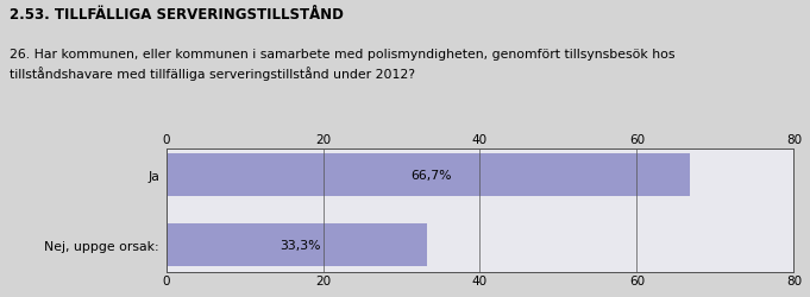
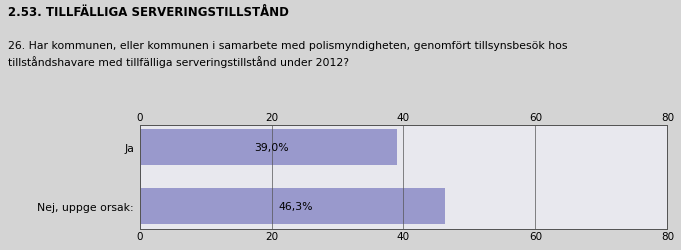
Ja: 66,7% -> 39,0%
Nej, uppge orsak:: 33,3% -> 46,3%
